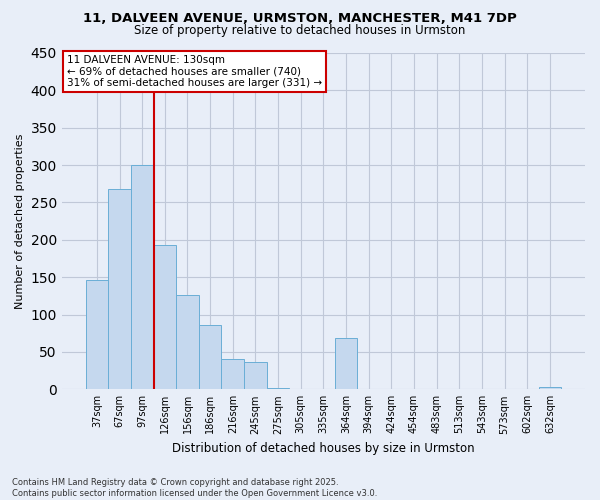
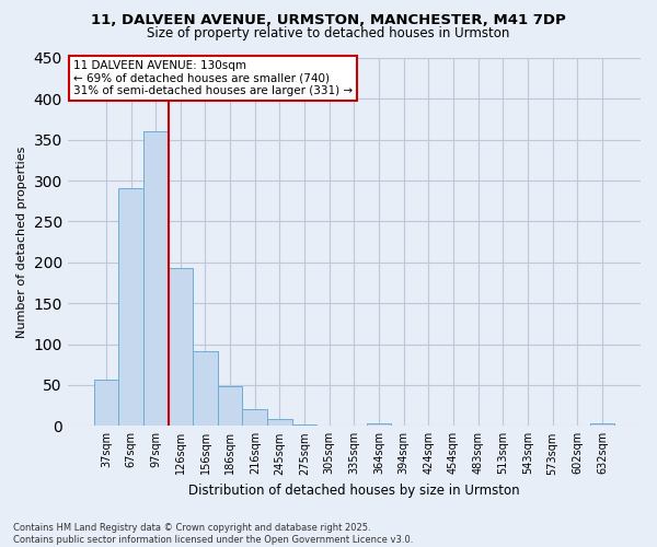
37sqm: 146 -> 57
67sqm: 268 -> 291
97sqm: 300 -> 360
156sqm: 126 -> 91
186sqm: 86 -> 48
216sqm: 40 -> 20
245sqm: 36 -> 8
364sqm: 68 -> 3
